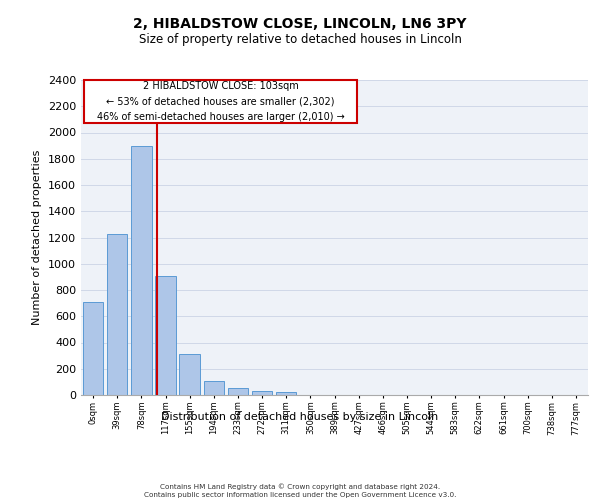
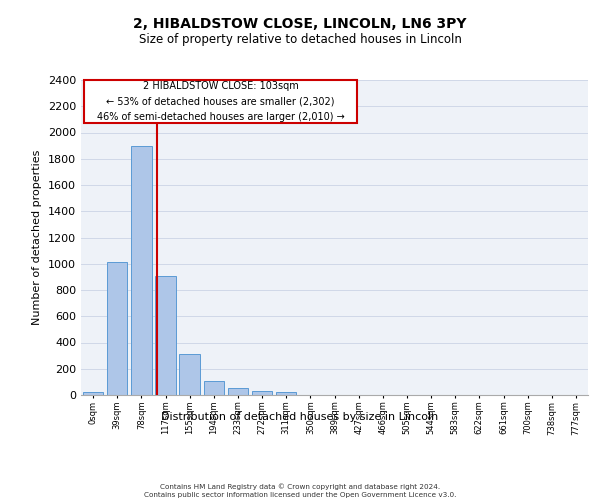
0sqm: 710 -> 20
39sqm: 1230 -> 1010
